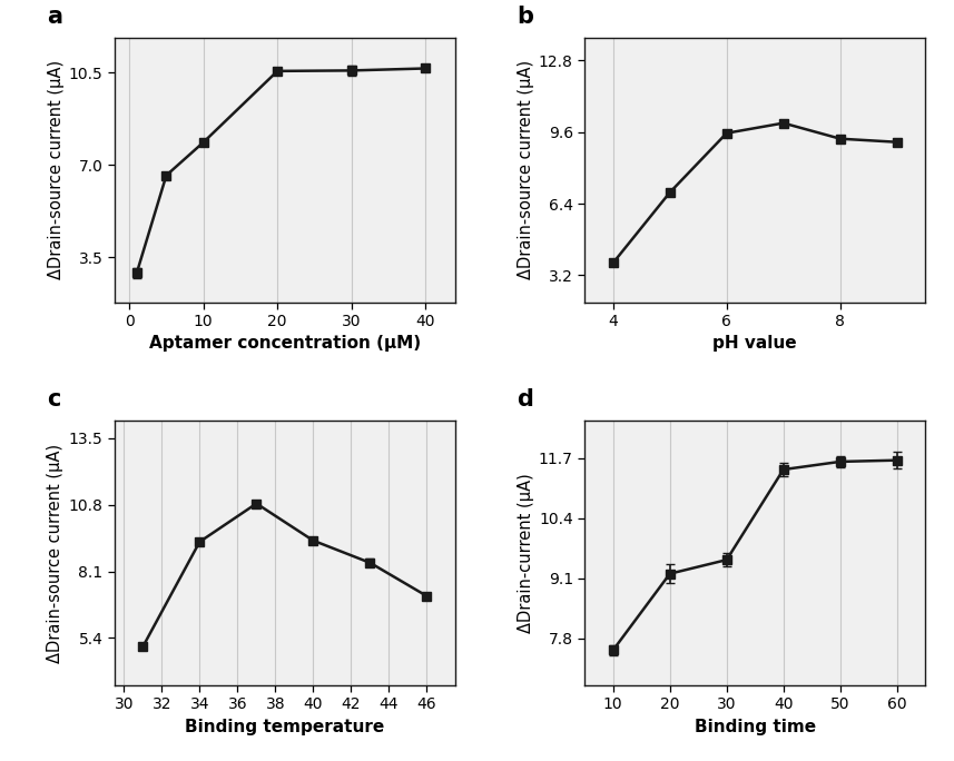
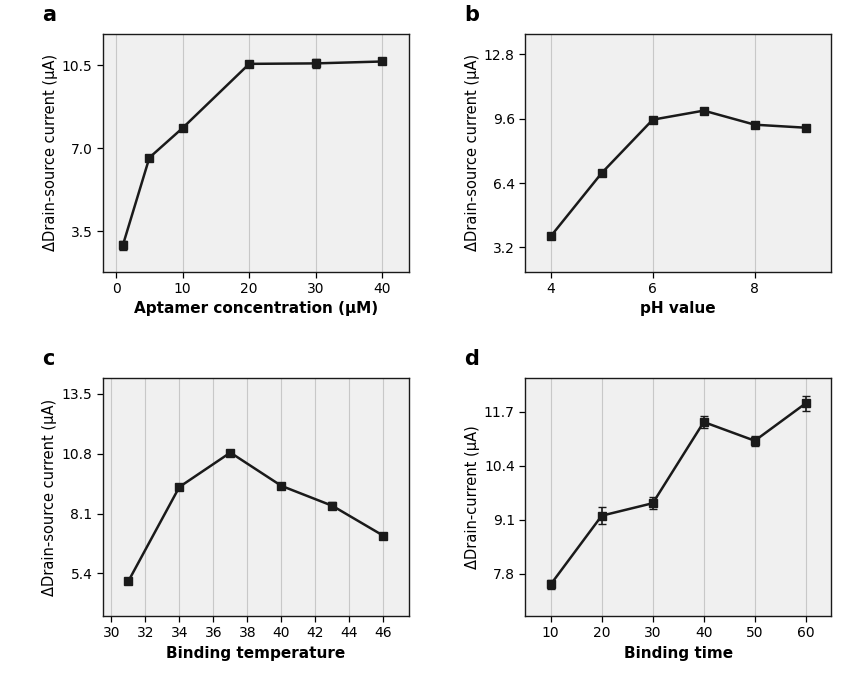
50: 11.62 -> 11.00
60: 11.65 -> 11.90
